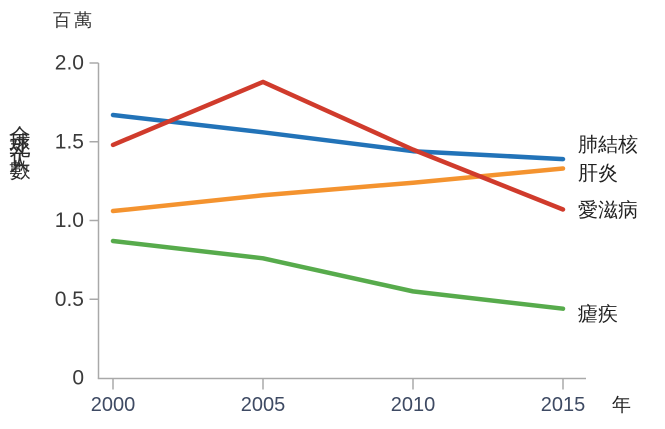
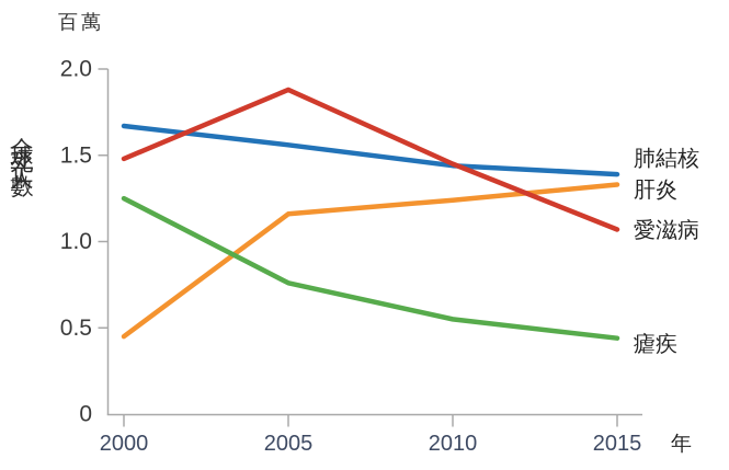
肝炎/2000: 1.06 -> 0.45
瘧疾/2000: 0.87 -> 1.25
